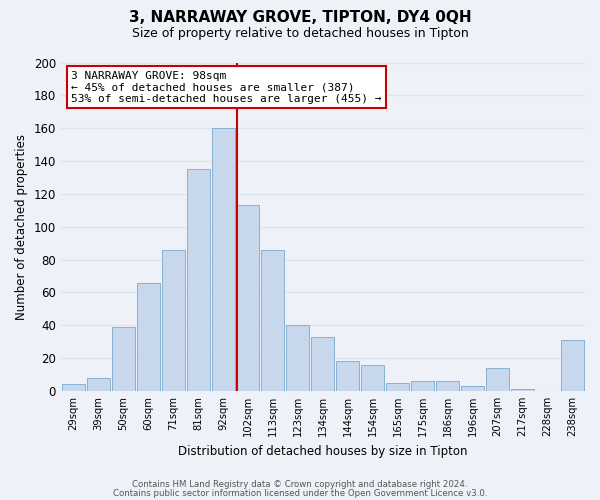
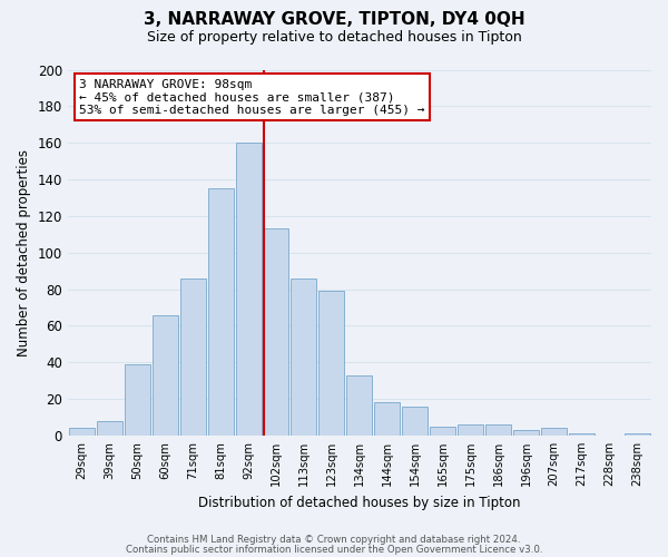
123sqm: 40 -> 79
207sqm: 14 -> 4
238sqm: 31 -> 1
